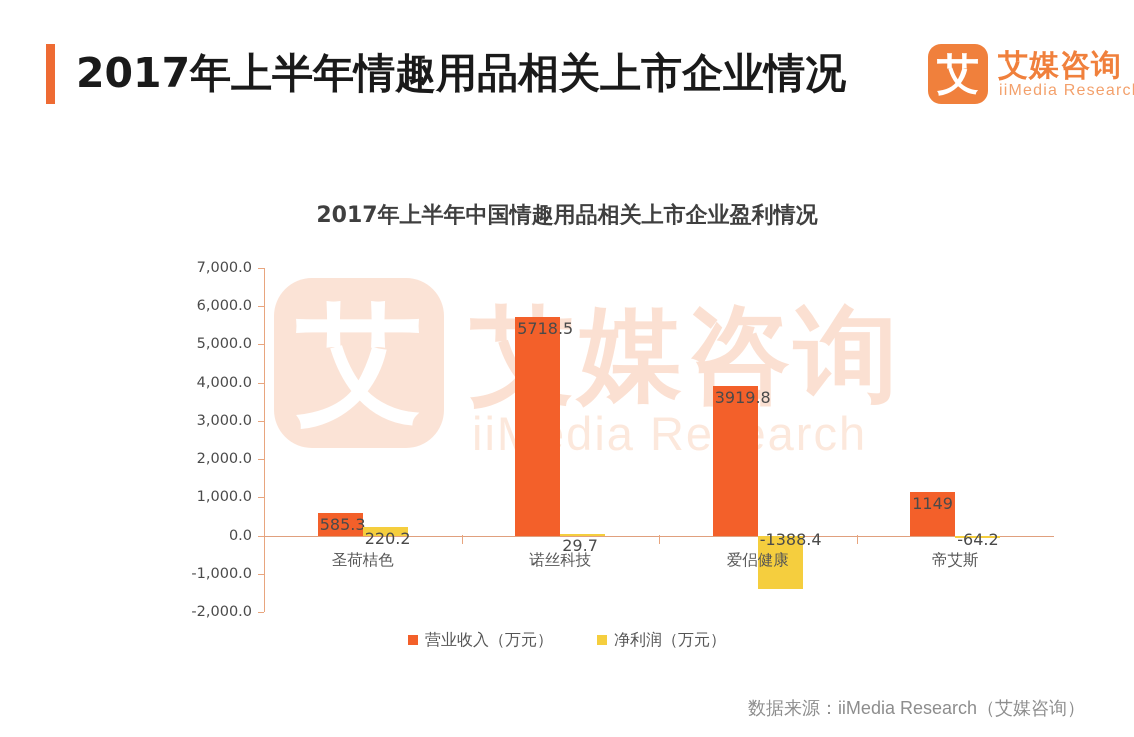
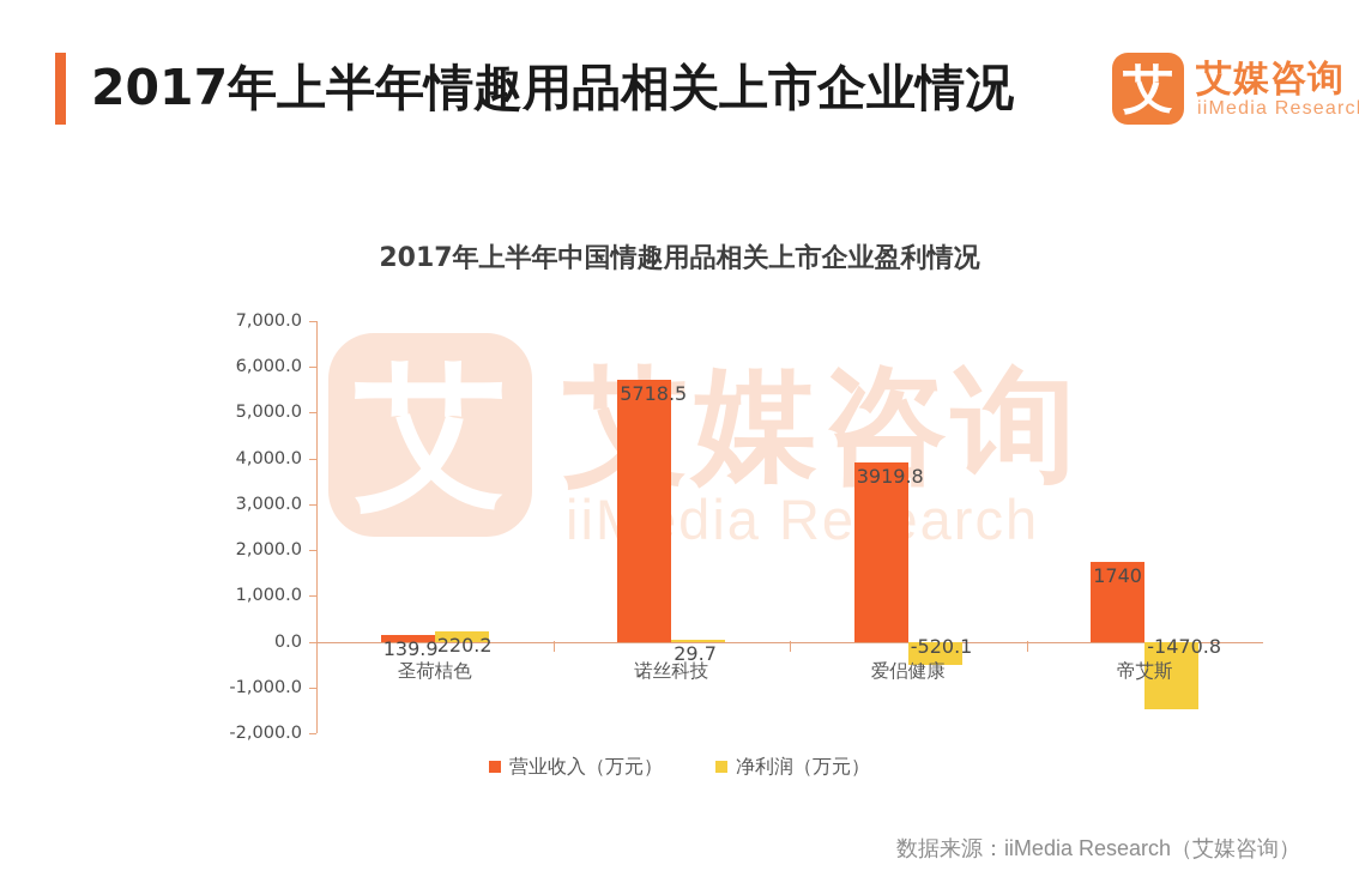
营业收入（万元）/圣荷桔色: 585.3 -> 139.9
净利润（万元）/爱侣健康: -1388.4 -> -520.1
营业收入（万元）/帝艾斯: 1149 -> 1740
净利润（万元）/帝艾斯: -64.2 -> -1470.8
